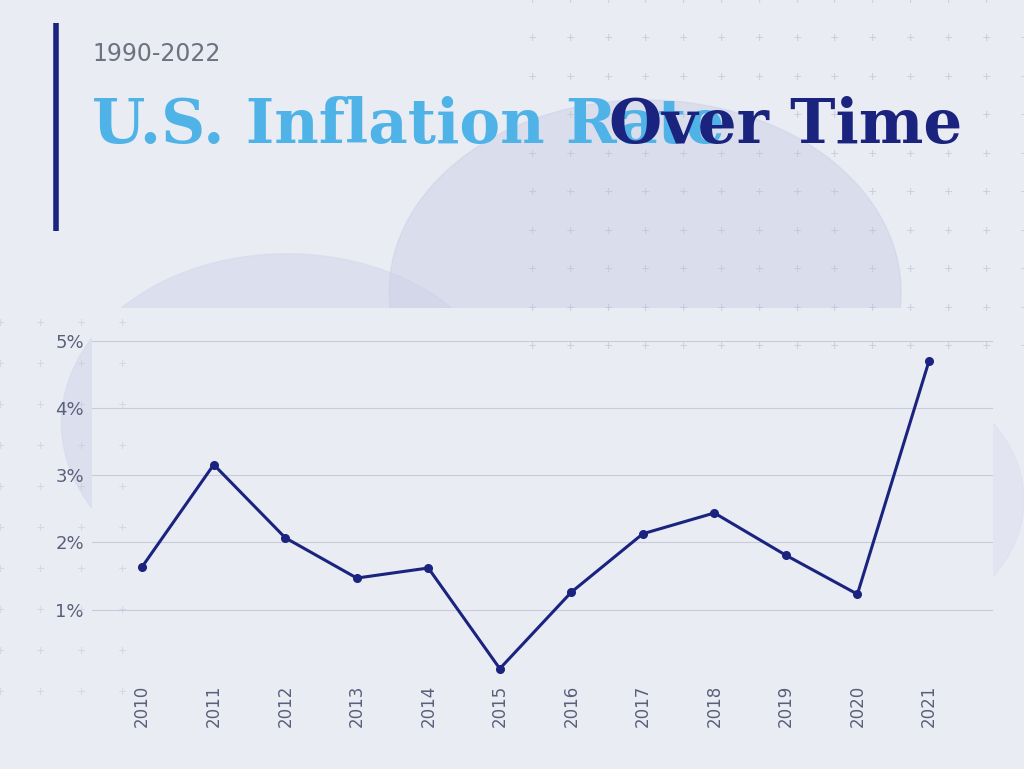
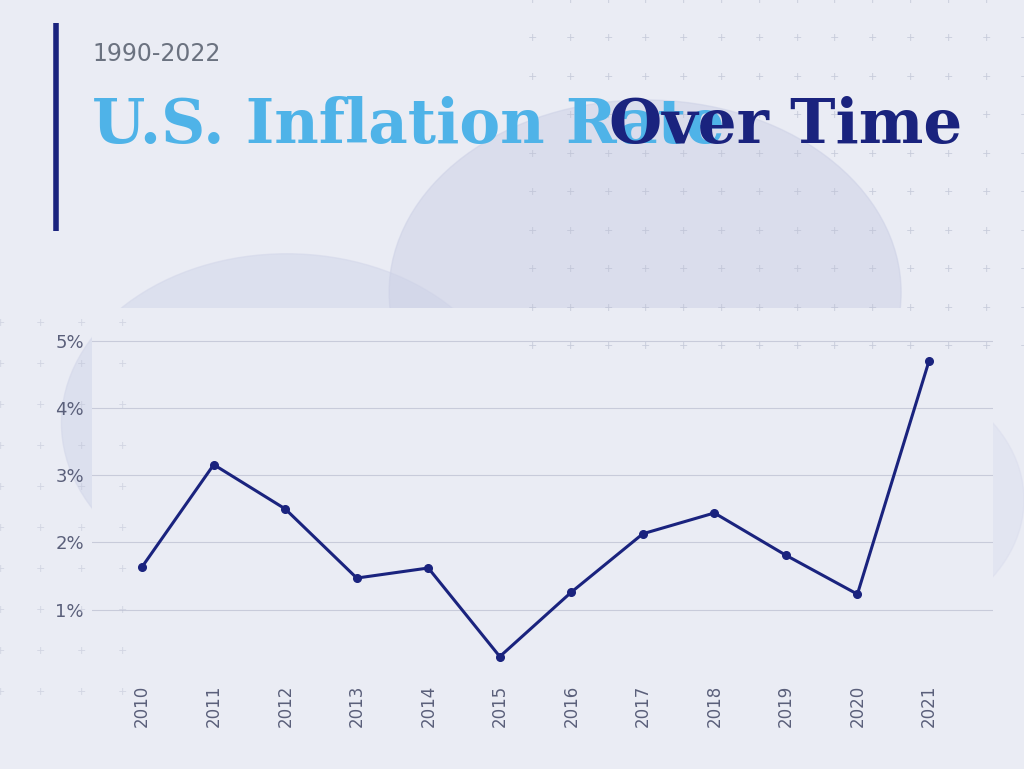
2012: 2.07% -> 2.50%
2015: 0.12% -> 0.30%
